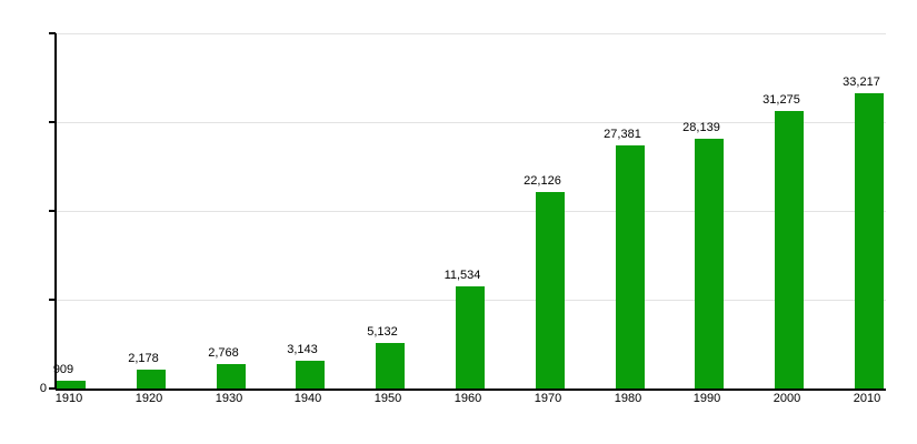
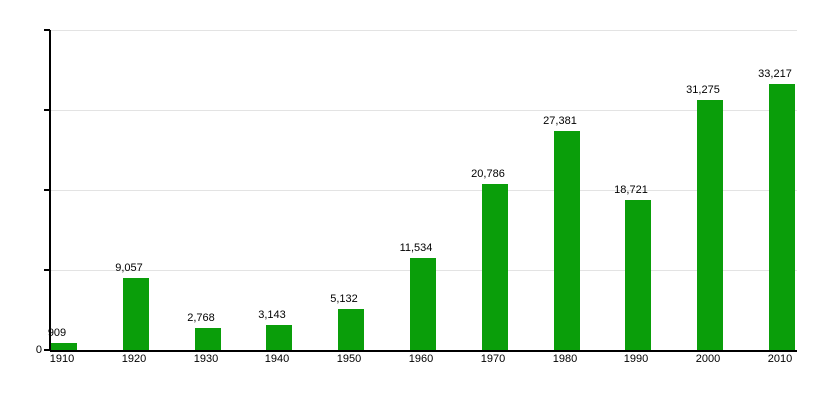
1920: 2,178 -> 9,057
1970: 22,126 -> 20,786
1990: 28,139 -> 18,721
